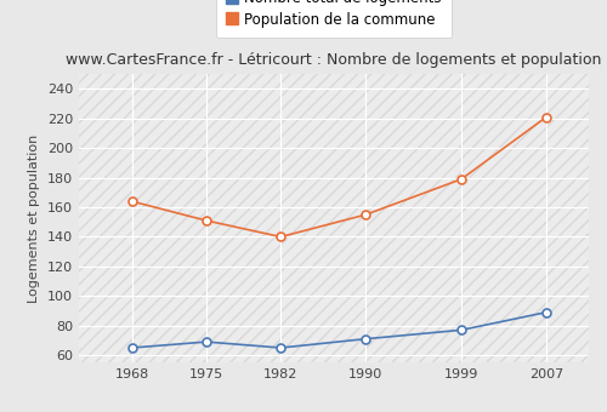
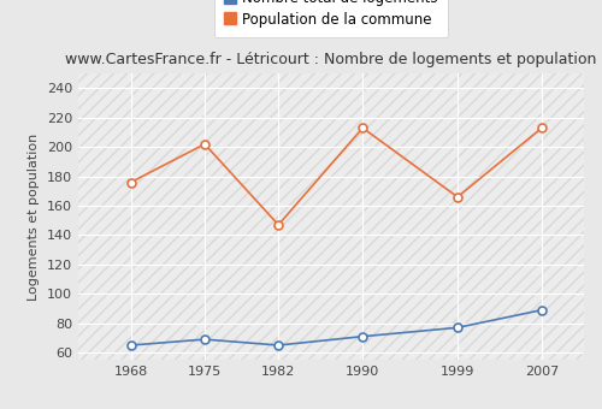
Population de la commune/1968: 164 -> 176
Population de la commune/1975: 151 -> 202
Population de la commune/1982: 140 -> 147
Population de la commune/1990: 155 -> 213
Population de la commune/1999: 179 -> 166
Population de la commune/2007: 221 -> 213
